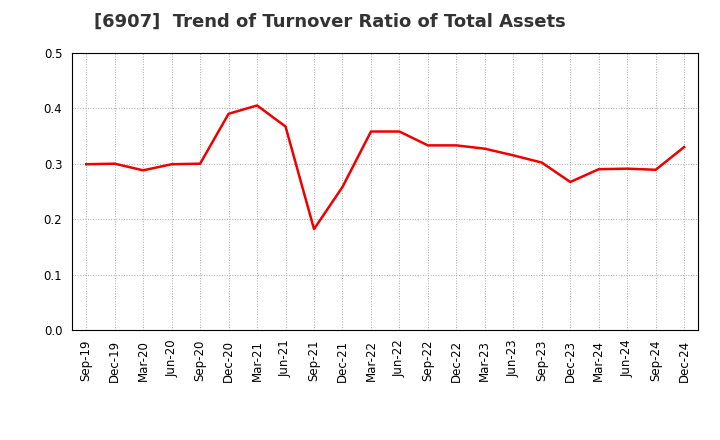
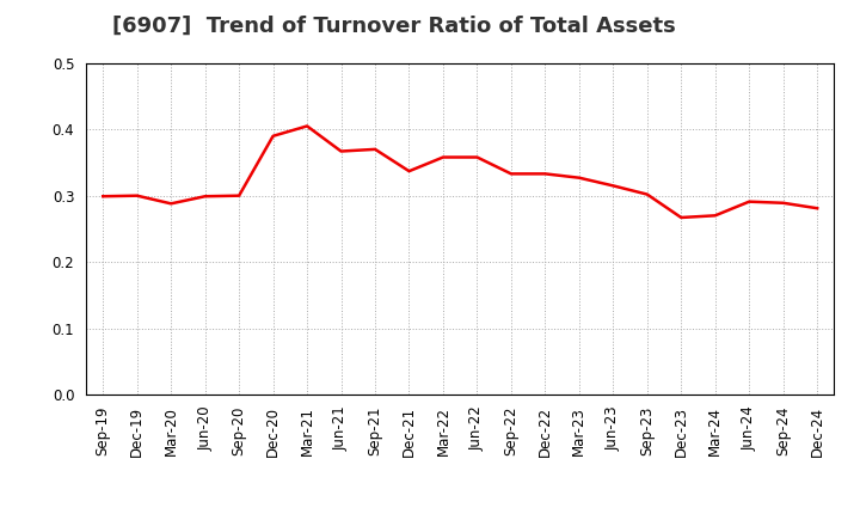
Sep-21: 0.182 -> 0.370
Dec-21: 0.258 -> 0.337
Mar-24: 0.290 -> 0.270
Dec-24: 0.330 -> 0.281
